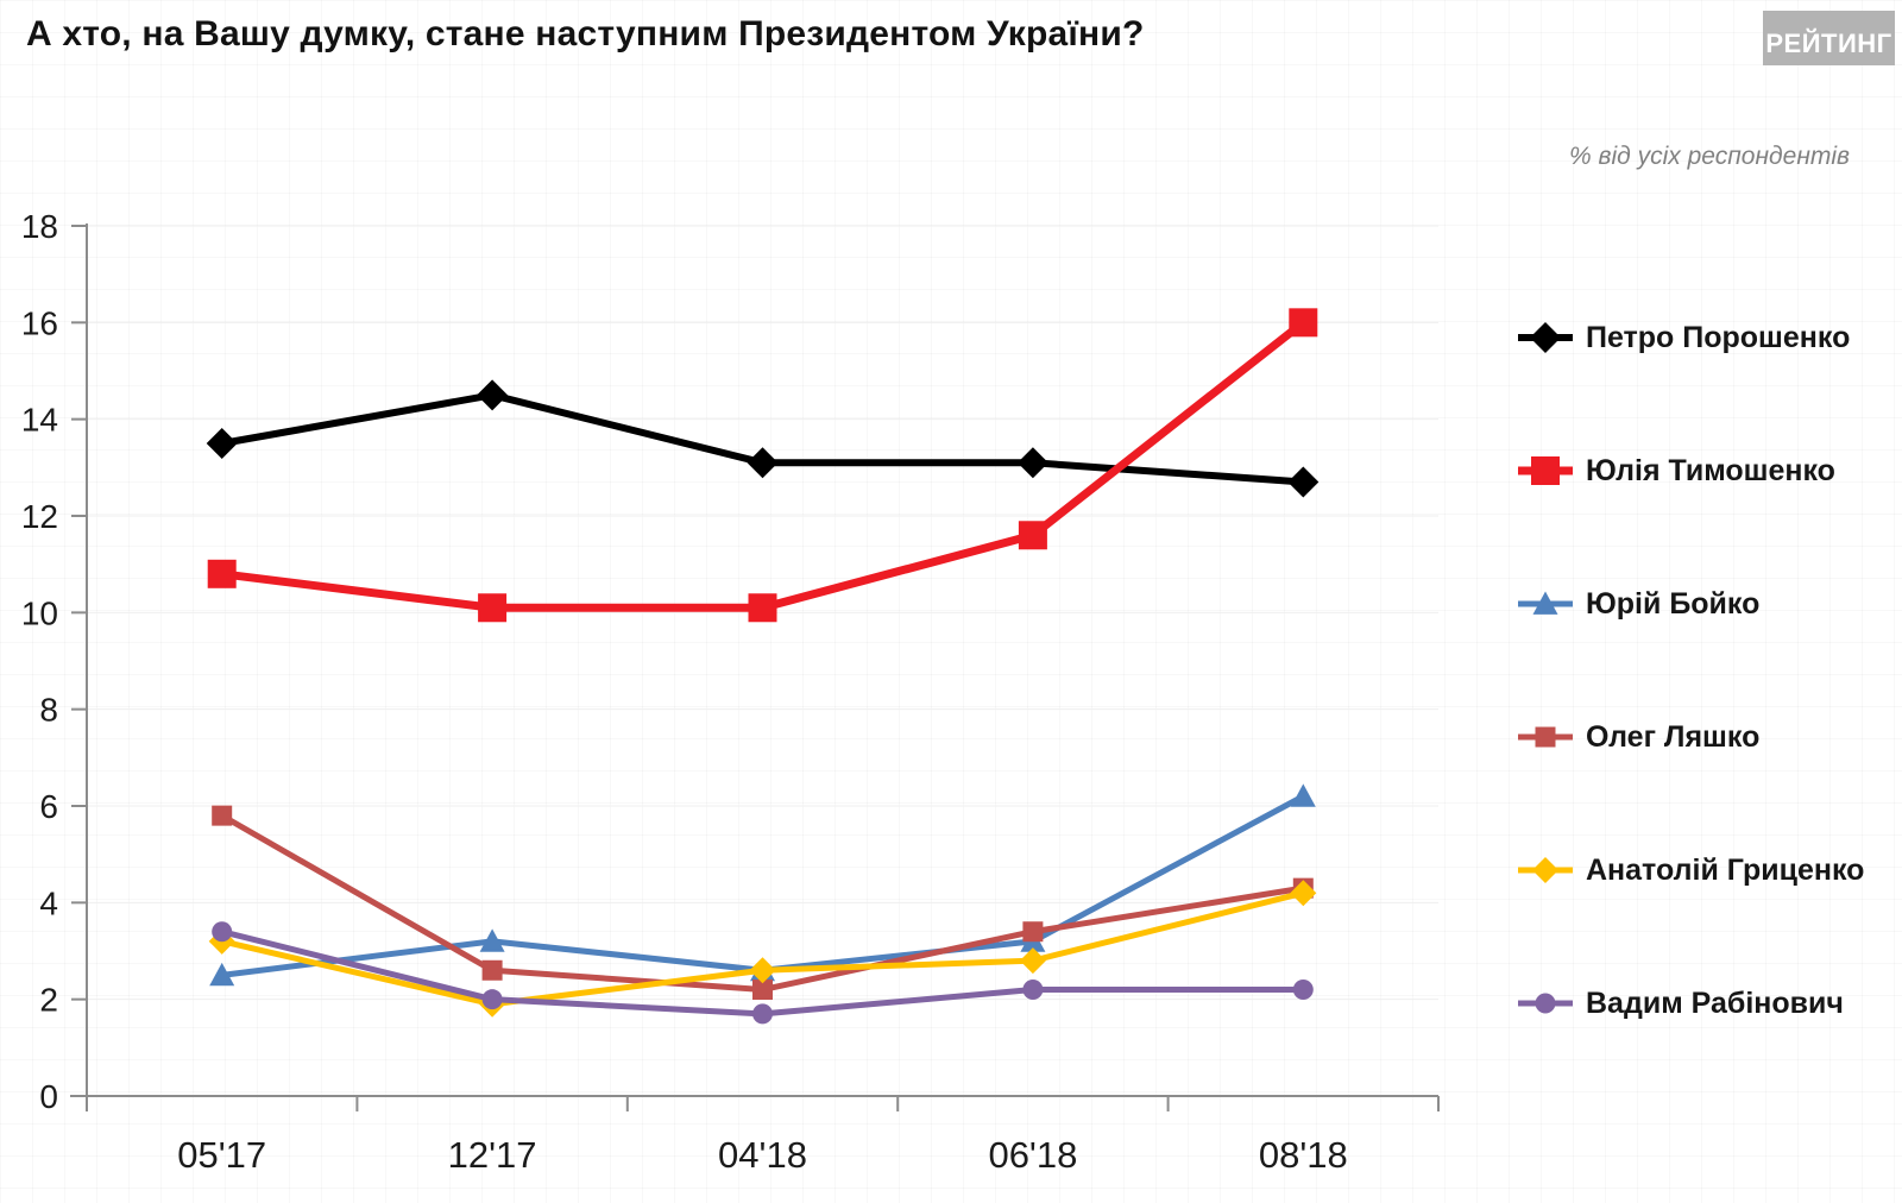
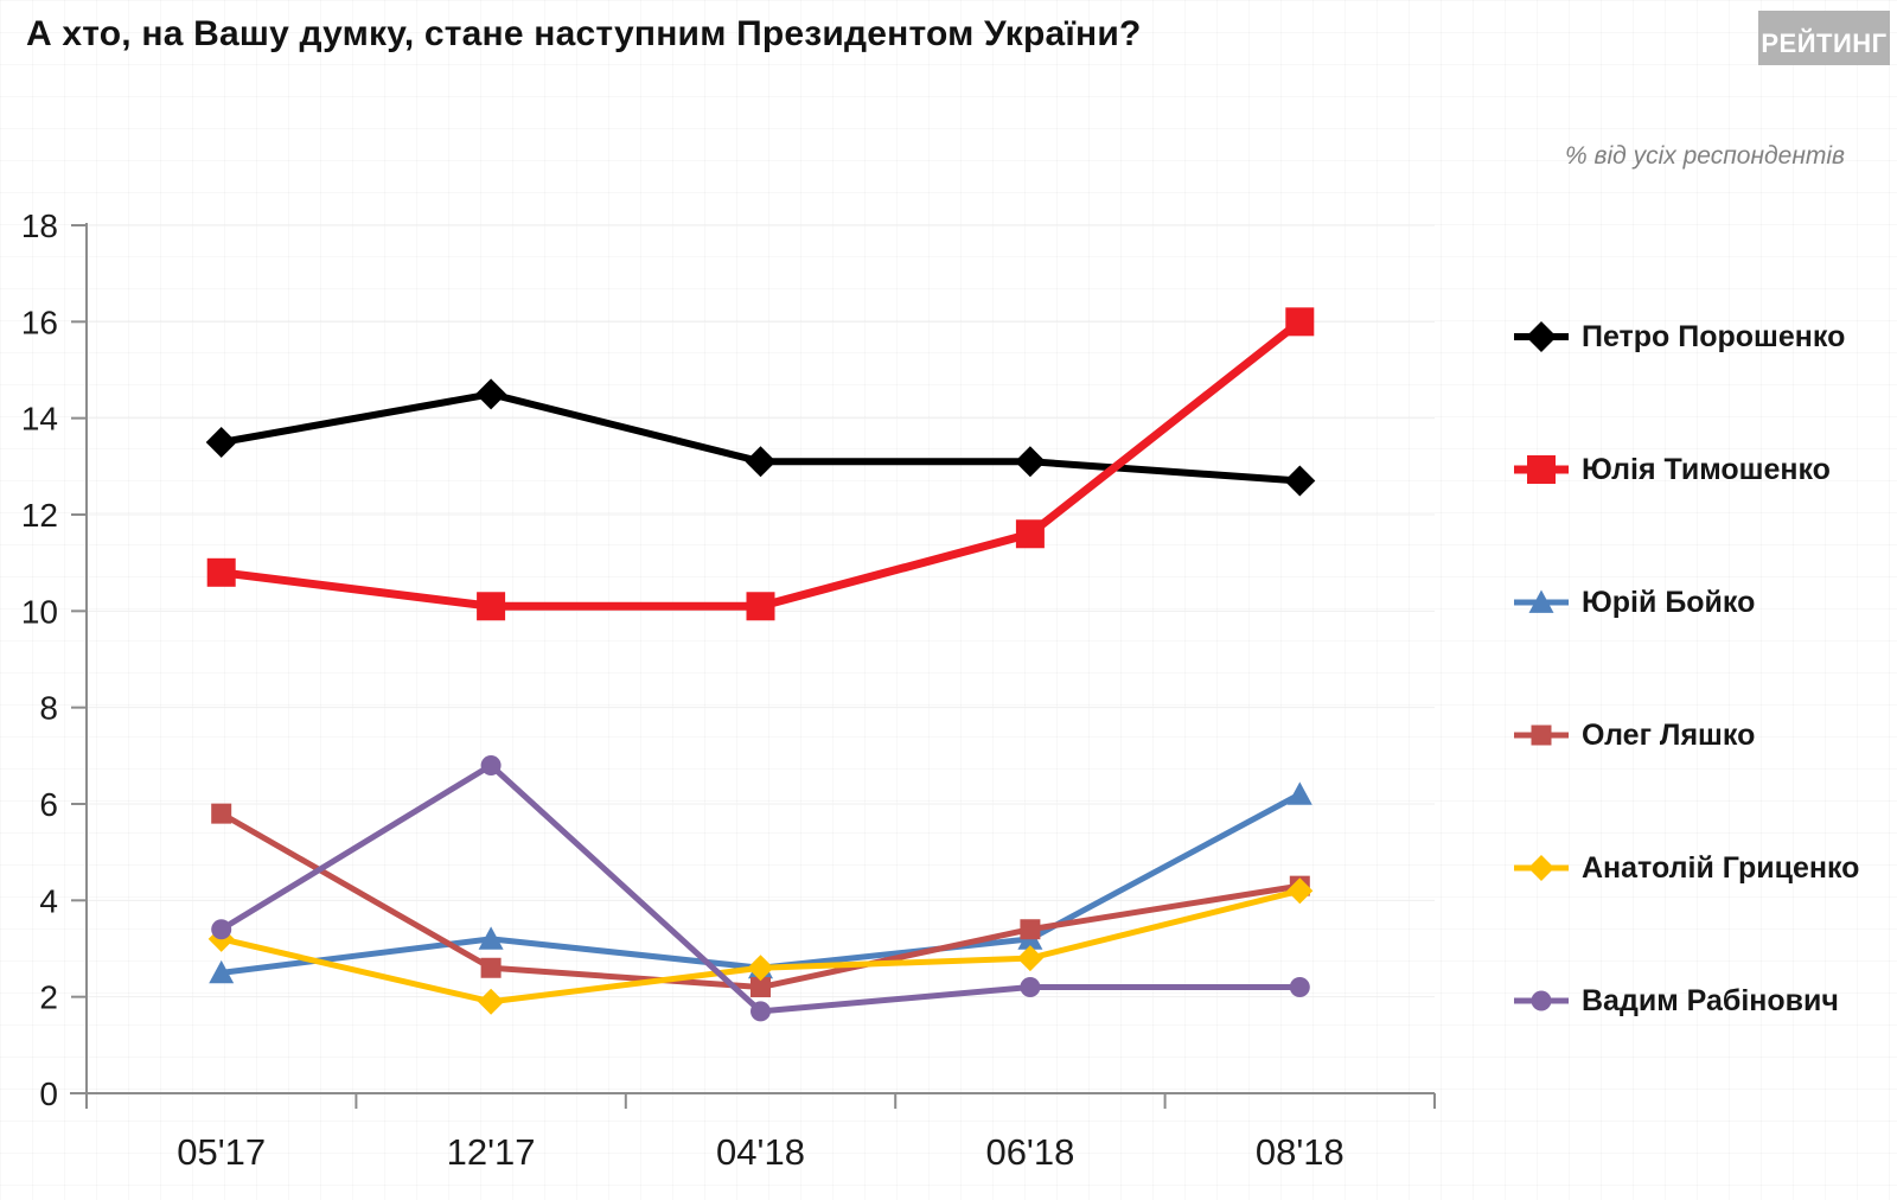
Вадим Рабінович/12'17: 2.0 -> 6.8
